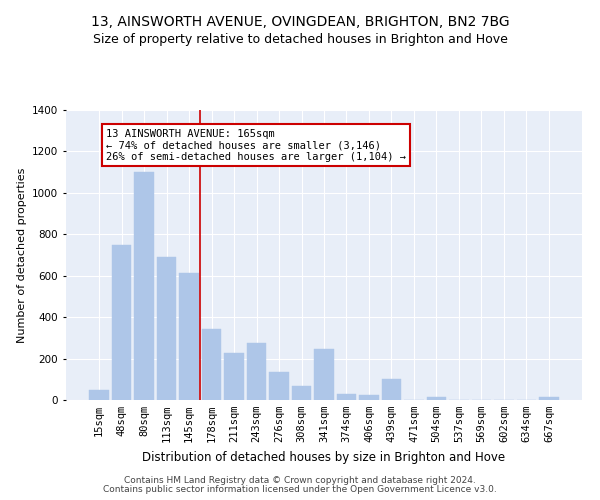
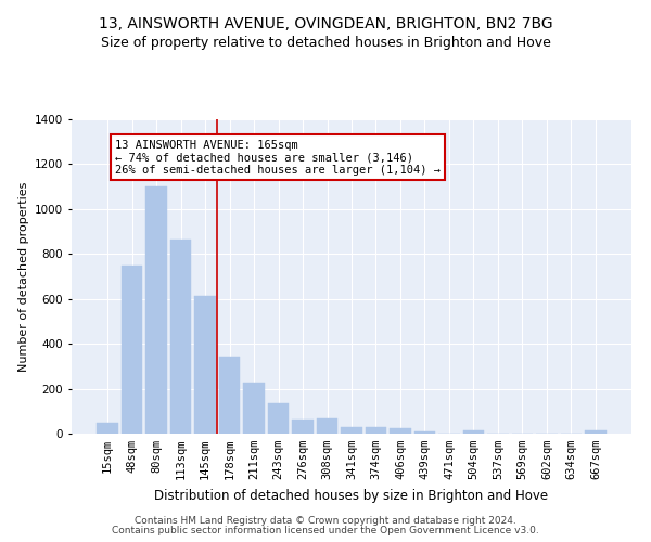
113sqm: 690 -> 865
243sqm: 275 -> 135
276sqm: 135 -> 65
341sqm: 245 -> 30
439sqm: 100 -> 12
